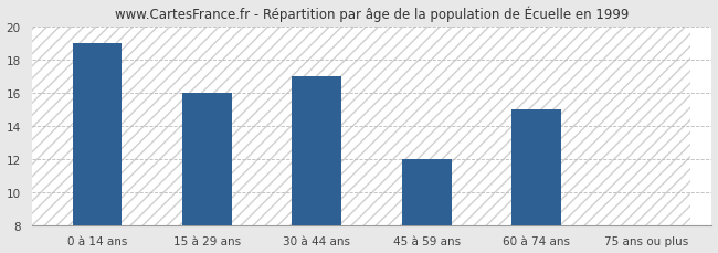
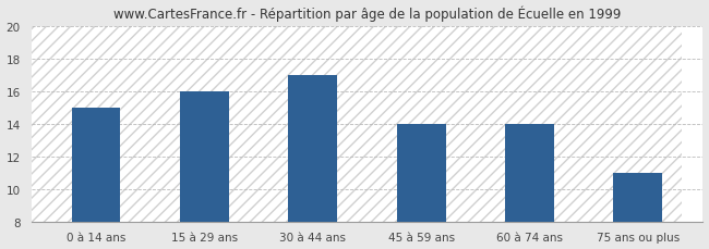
0 à 14 ans: 19 -> 15
45 à 59 ans: 12 -> 14
60 à 74 ans: 15 -> 14
75 ans ou plus: 8 -> 11
